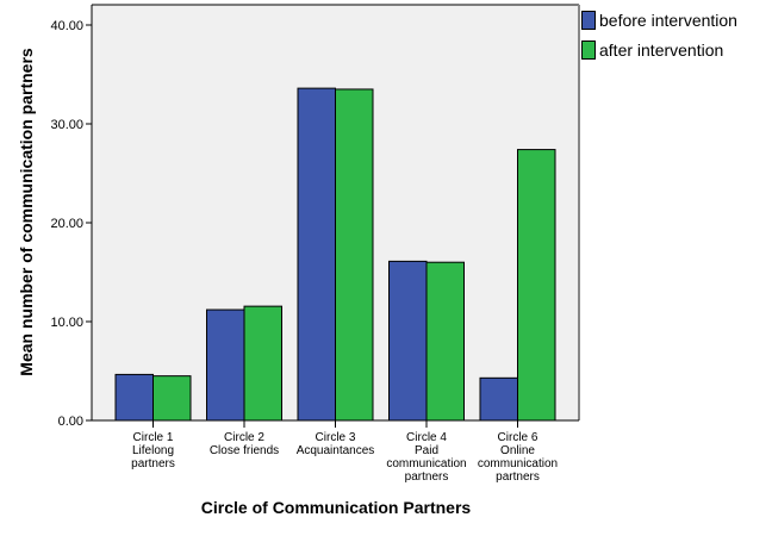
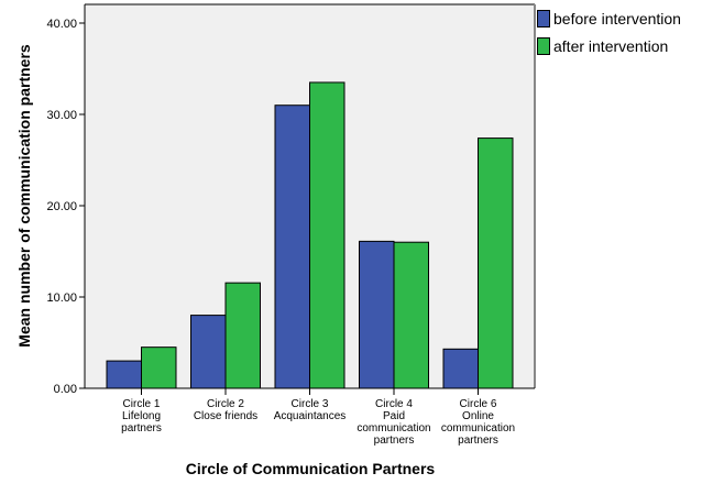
before intervention/Circle 1 Lifelong partners: 5 -> 3
before intervention/Circle 2 Close friends: 11 -> 8
before intervention/Circle 3 Acquaintances: 34 -> 31
